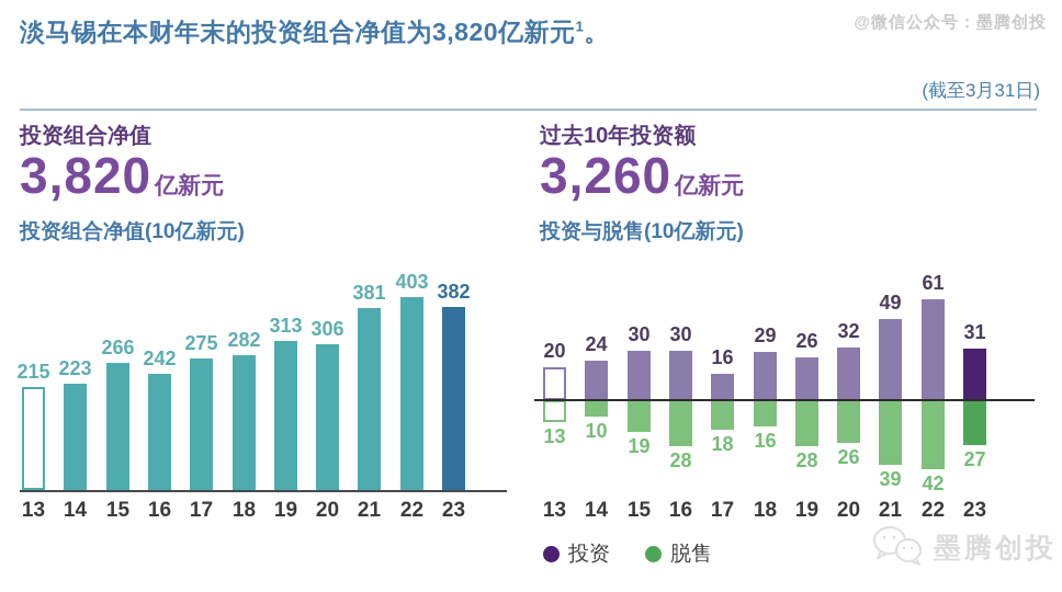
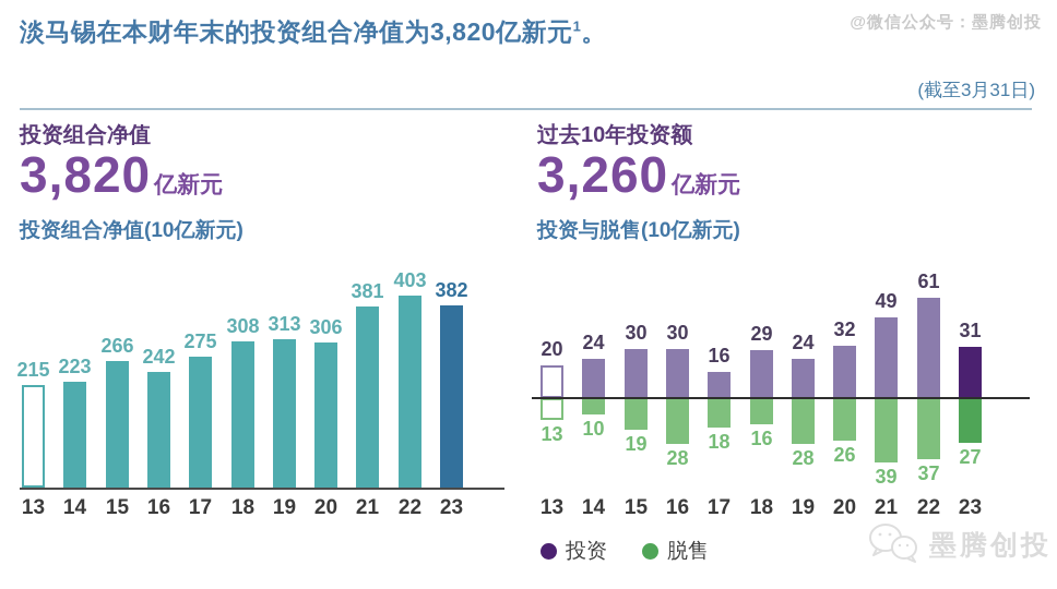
投资组合净值(10亿新元)/18: 282 -> 308
投资与脱售(10亿新元)/投资/19: 26 -> 24
投资与脱售(10亿新元)/脱售/22: 42 -> 37
